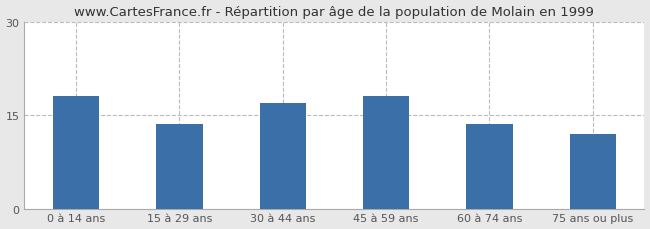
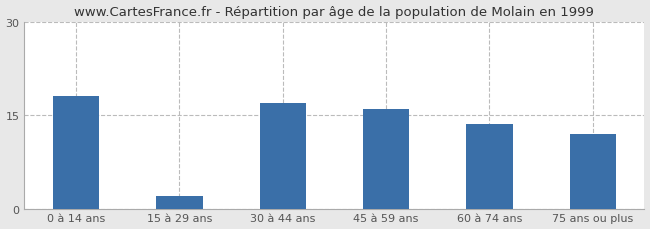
15 à 29 ans: 13.5 -> 2.0
45 à 59 ans: 18.0 -> 16.0
